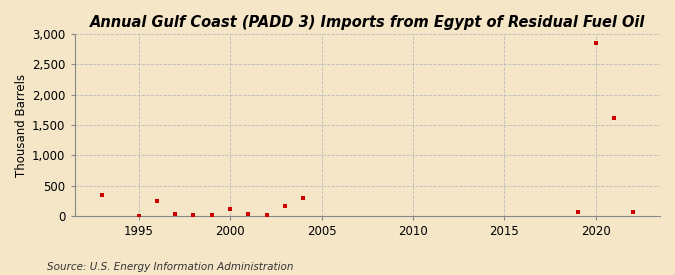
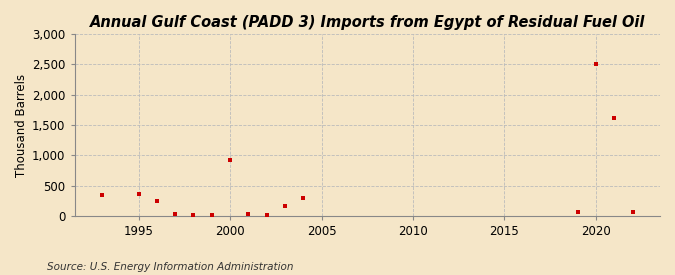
1995: 0 -> 360
2000: 110 -> 920
2020: 2,850 -> 2,500
